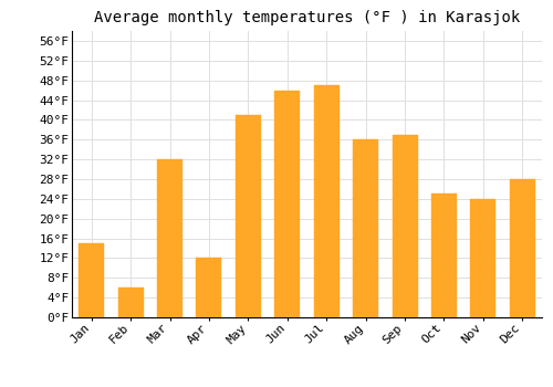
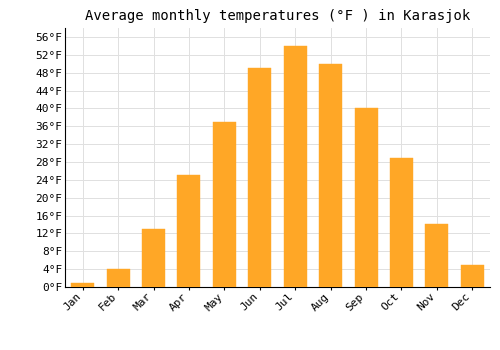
Jan: 15°F -> 1°F
Feb: 6°F -> 4°F
Mar: 32°F -> 13°F
Apr: 12°F -> 25°F
May: 41°F -> 37°F
Jun: 46°F -> 49°F
Jul: 47°F -> 54°F
Aug: 36°F -> 50°F
Sep: 37°F -> 40°F
Oct: 25°F -> 29°F
Nov: 24°F -> 14°F
Dec: 28°F -> 5°F
